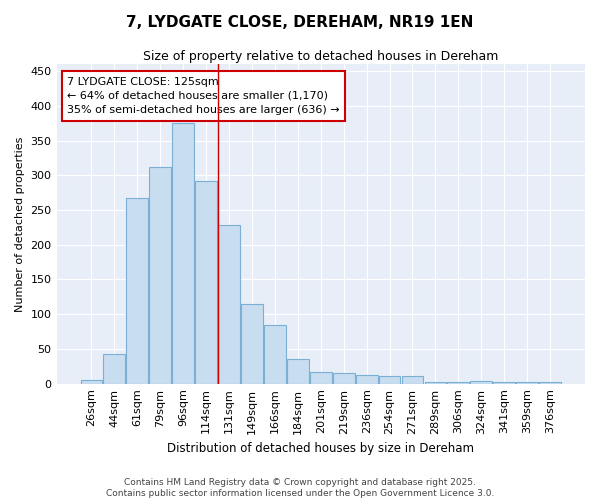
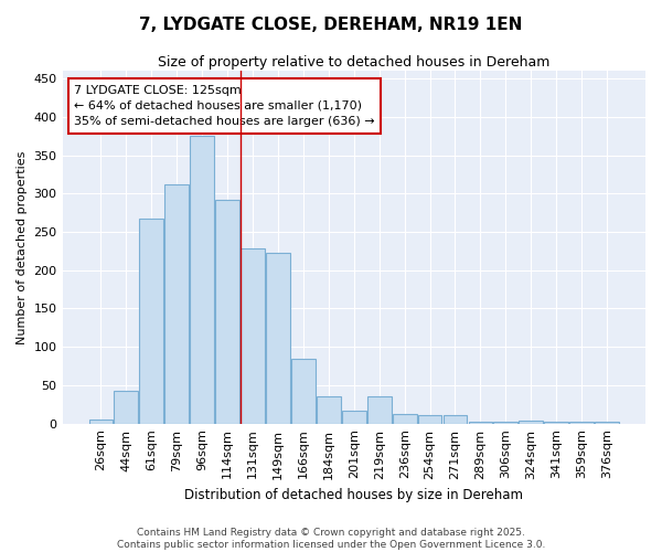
149sqm: 115 -> 222
219sqm: 16 -> 36
